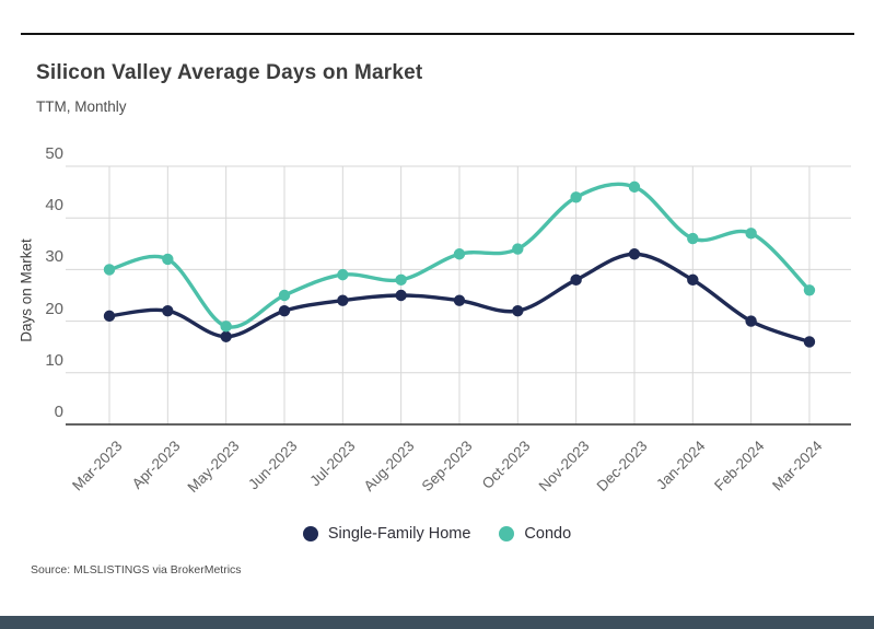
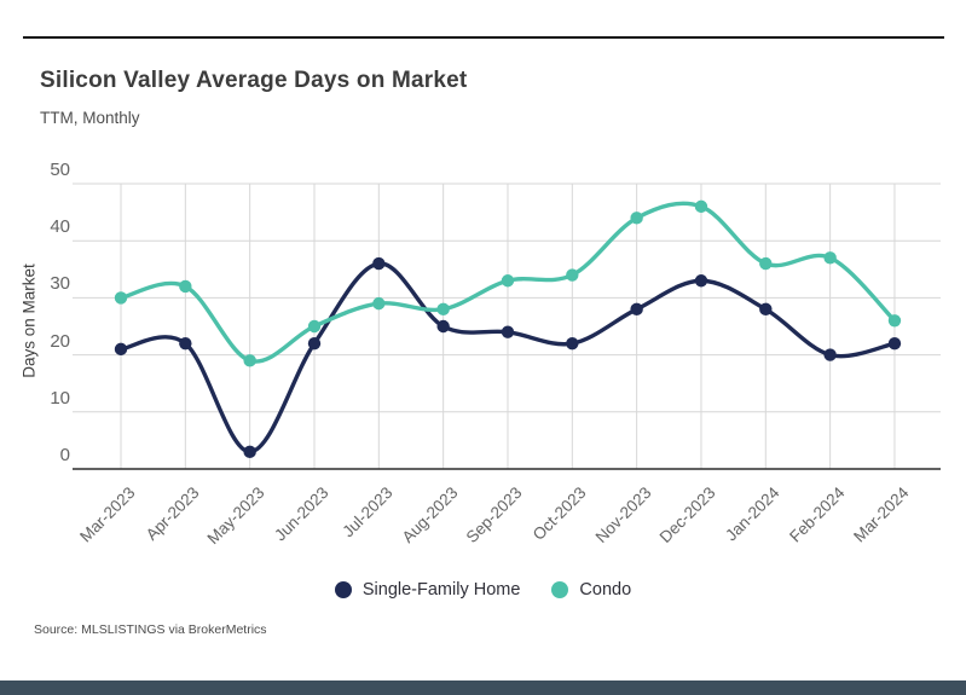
Single-Family Home/May-2023: 17 -> 3
Single-Family Home/Jul-2023: 24 -> 36
Single-Family Home/Mar-2024: 16 -> 22
